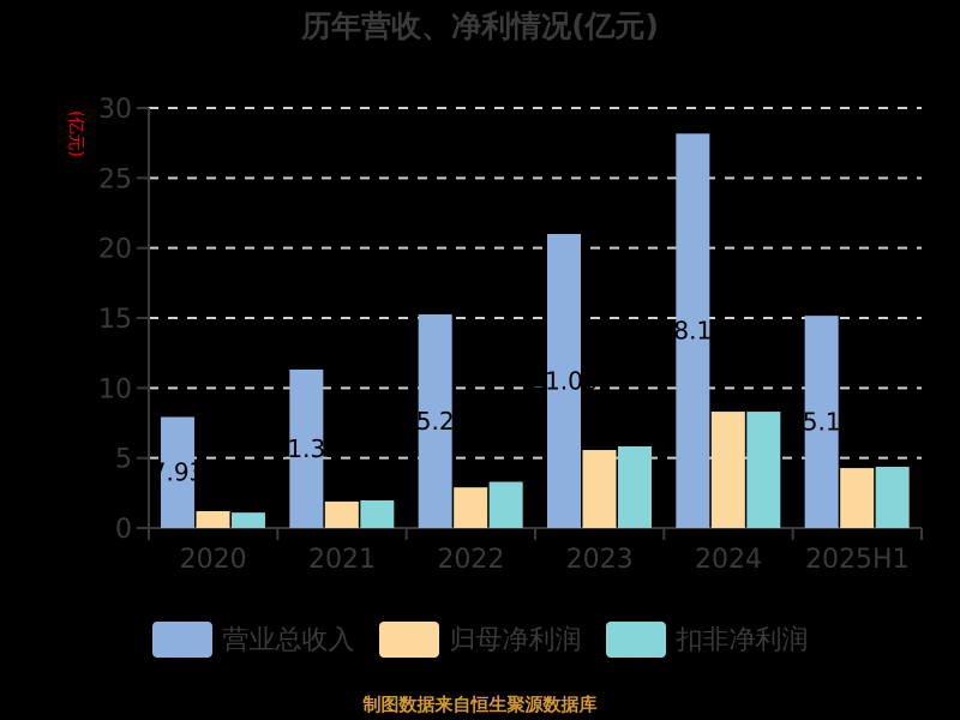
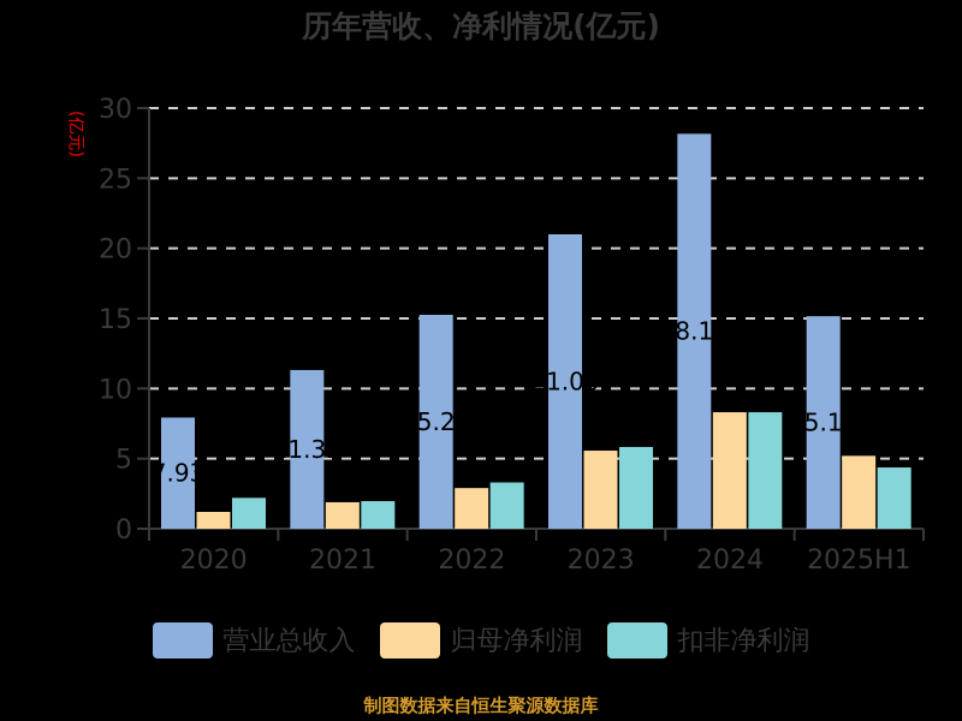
扣非净利润/2020: 1.1 -> 2.2
归母净利润/2025H1: 4.3 -> 5.2
